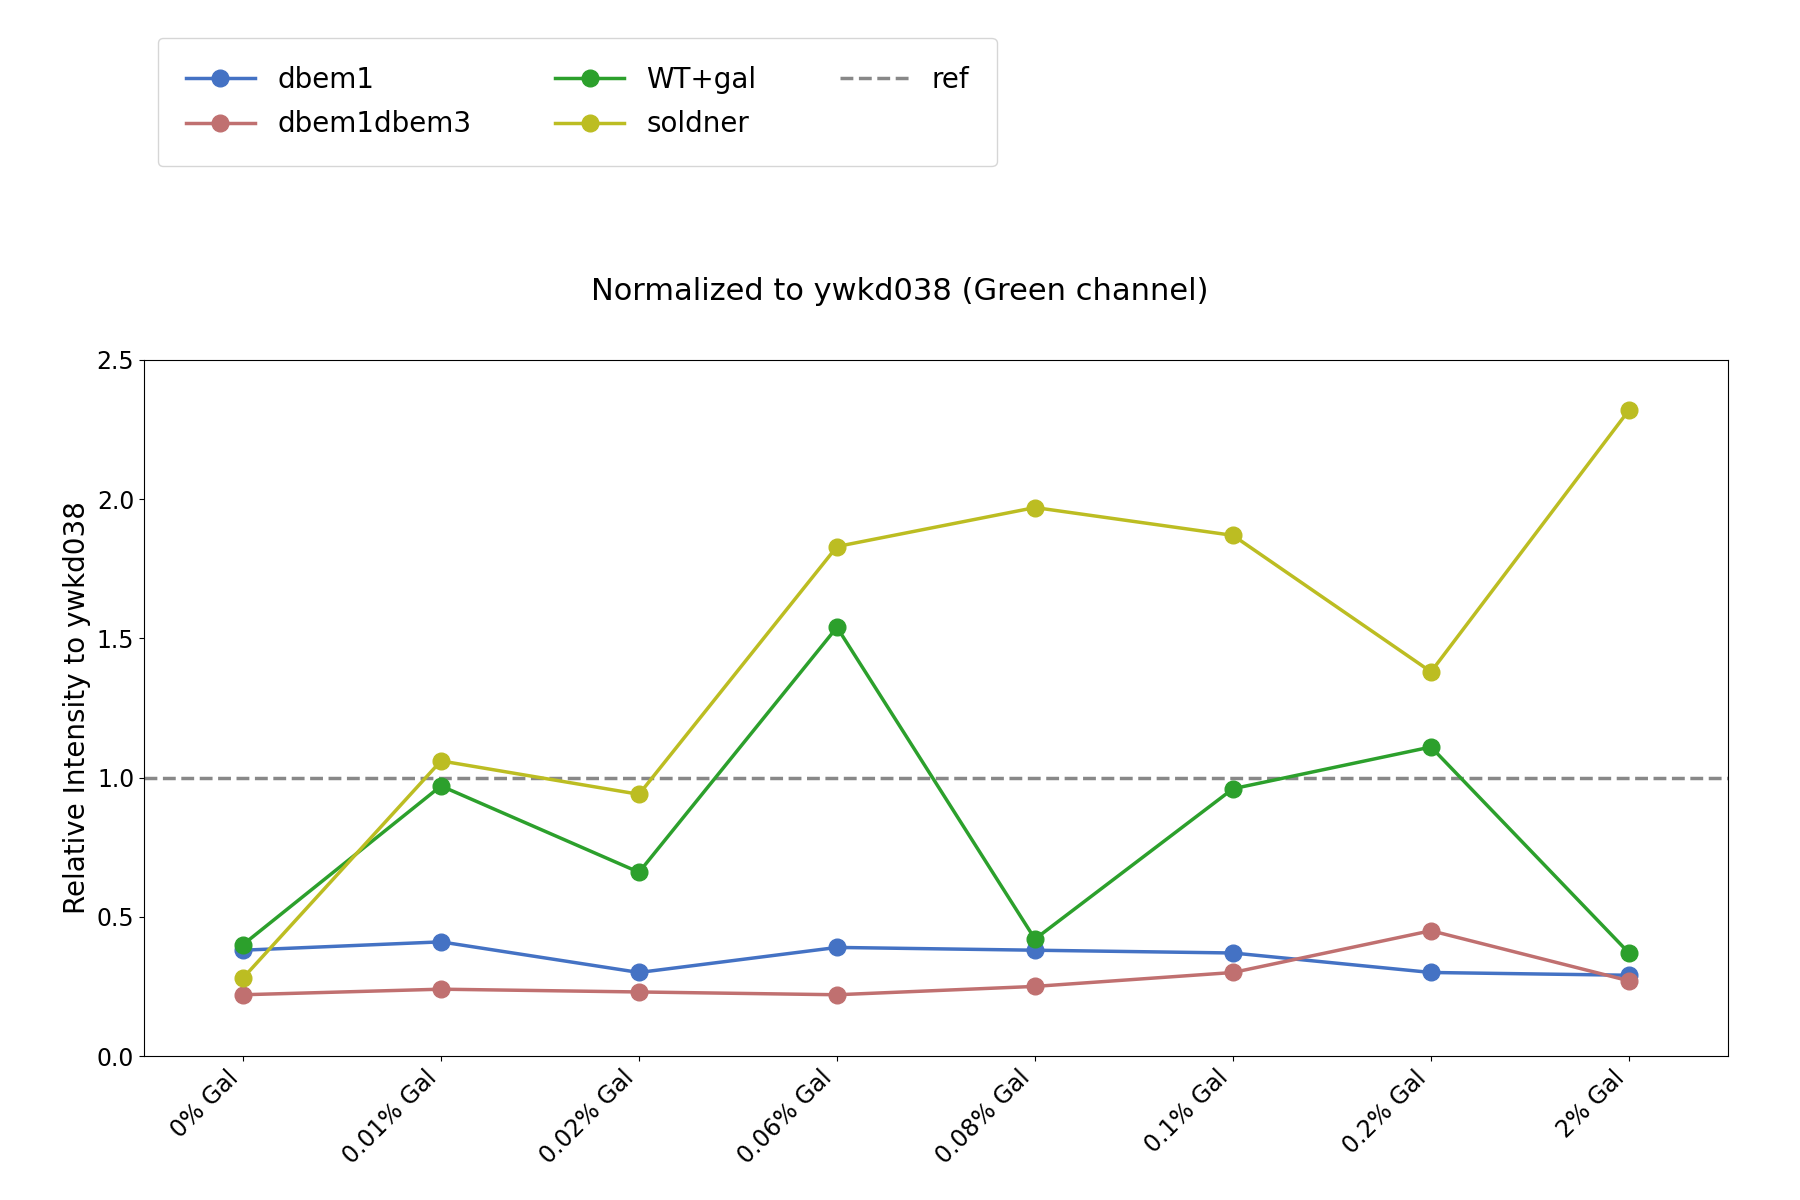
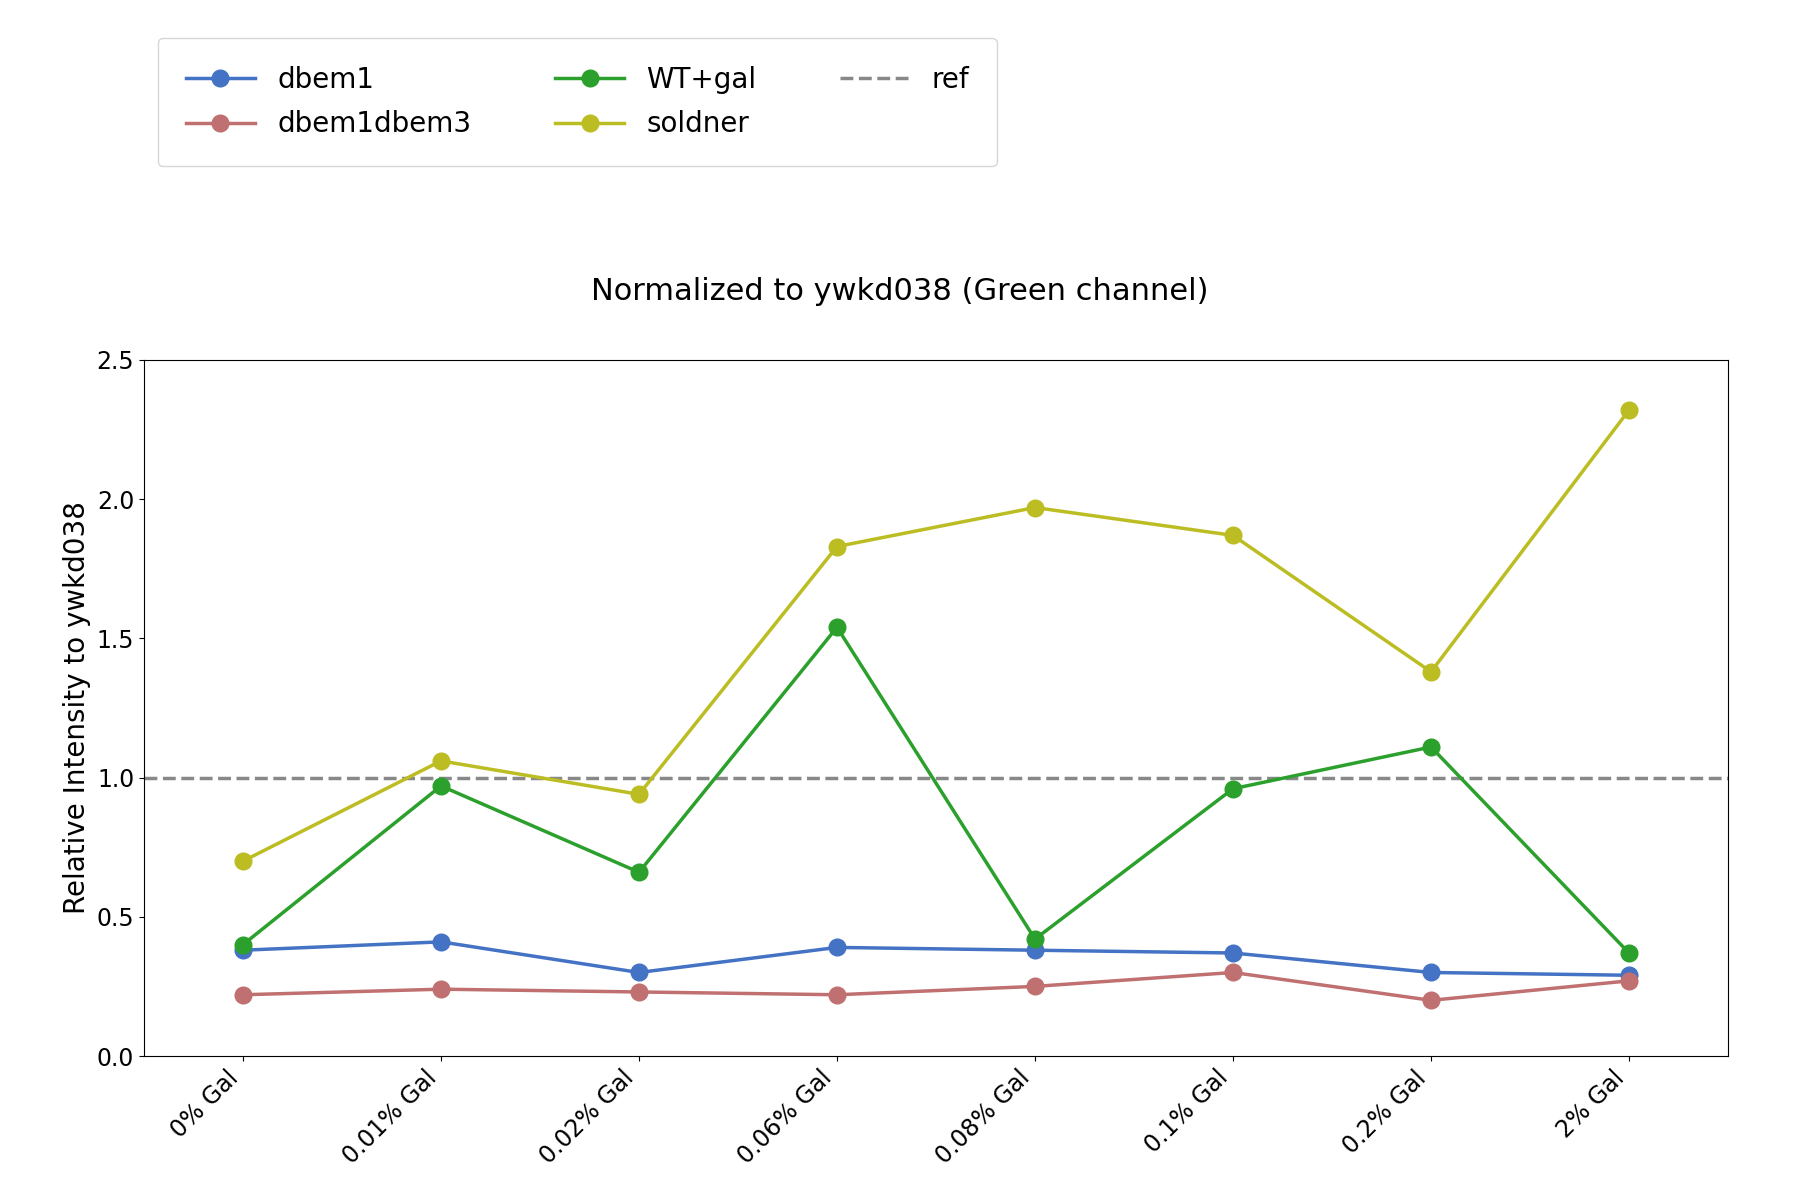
soldner/0% Gal: 0.28 -> 0.70
dbem1dbem3/0.2% Gal: 0.45 -> 0.20
